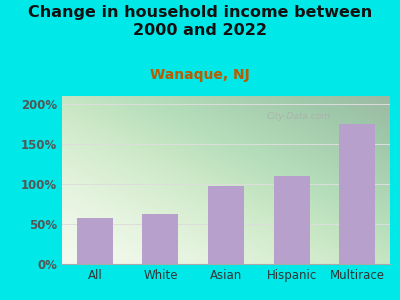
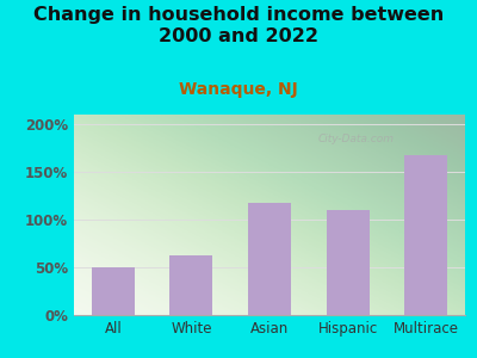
All: 57% -> 50%
Asian: 97% -> 118%
Multirace: 175% -> 168%
